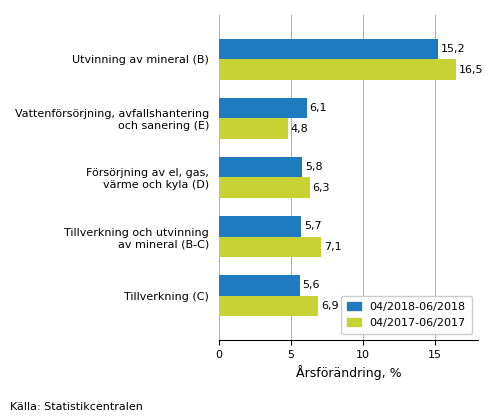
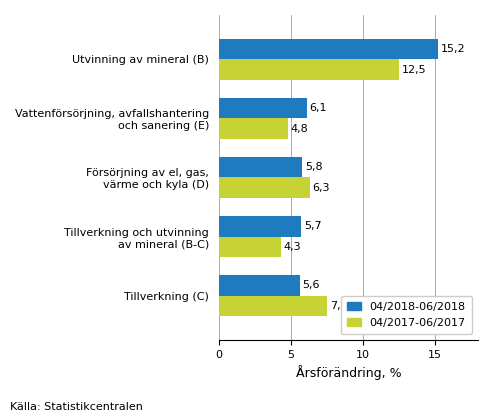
04/2017-06/2017/Utvinning av mineral (B): 16,5 -> 12,5
04/2017-06/2017/Tillverkning och utvinning av mineral (B-C): 7,1 -> 4,3
04/2017-06/2017/Tillverkning (C): 6,9 -> 7,5
